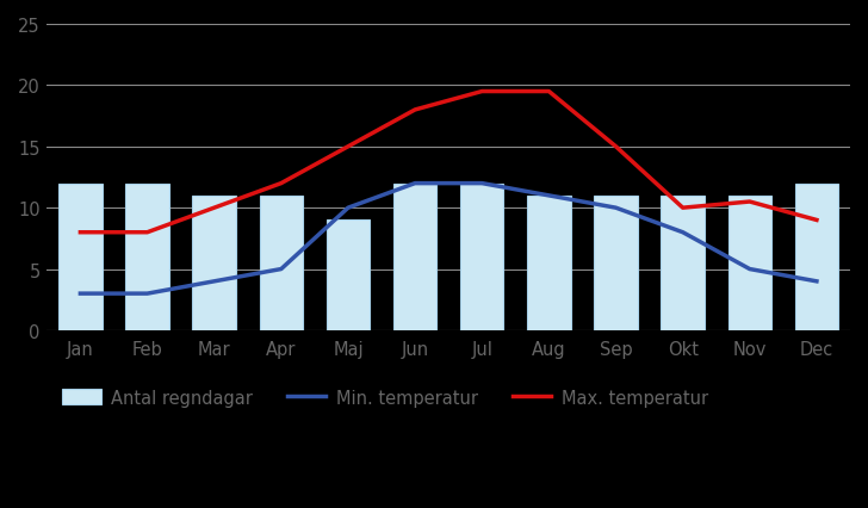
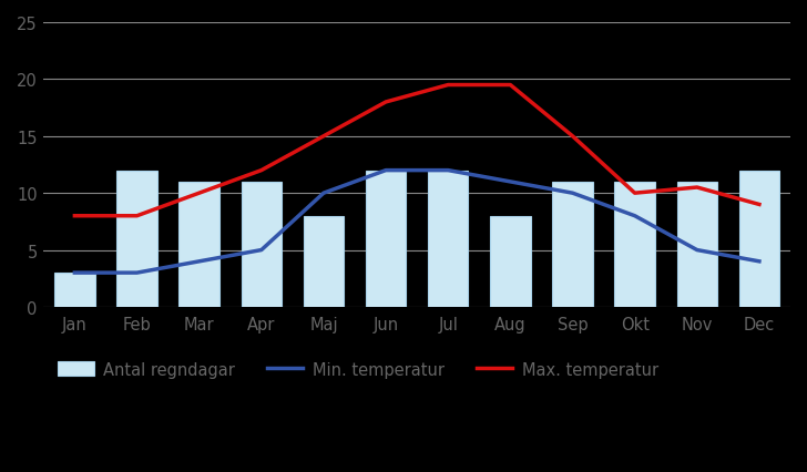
Antal regndagar/Jan: 12 -> 3
Antal regndagar/Maj: 9 -> 8
Antal regndagar/Aug: 11 -> 8
